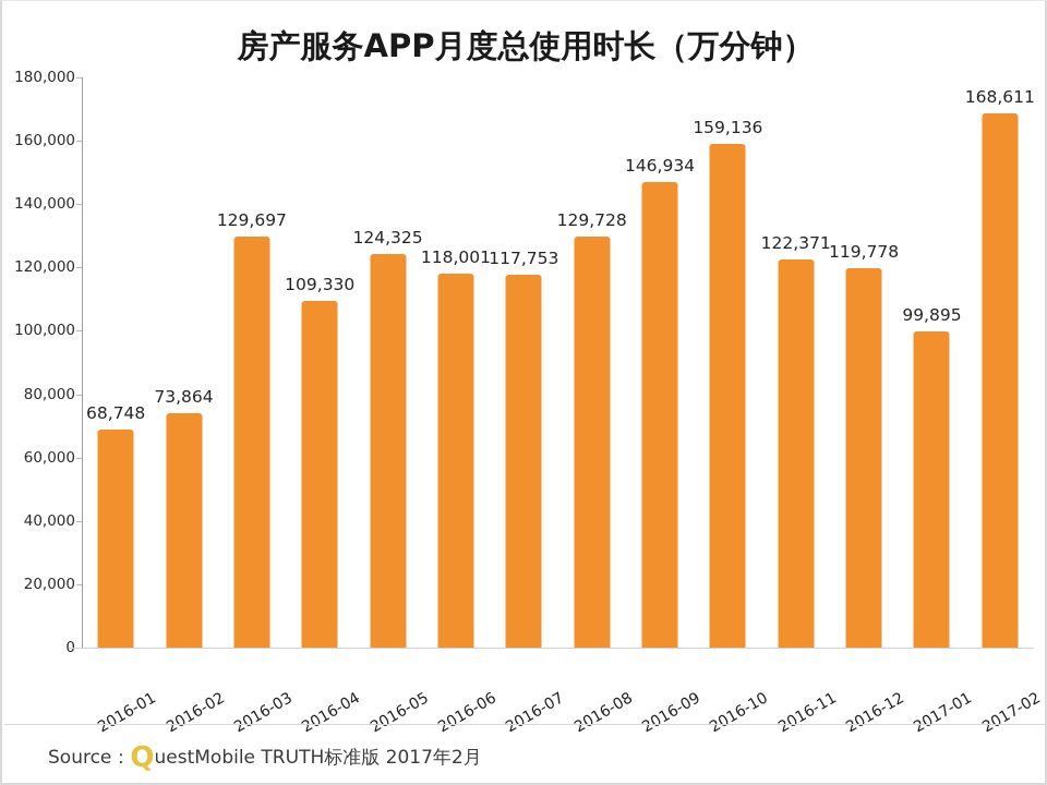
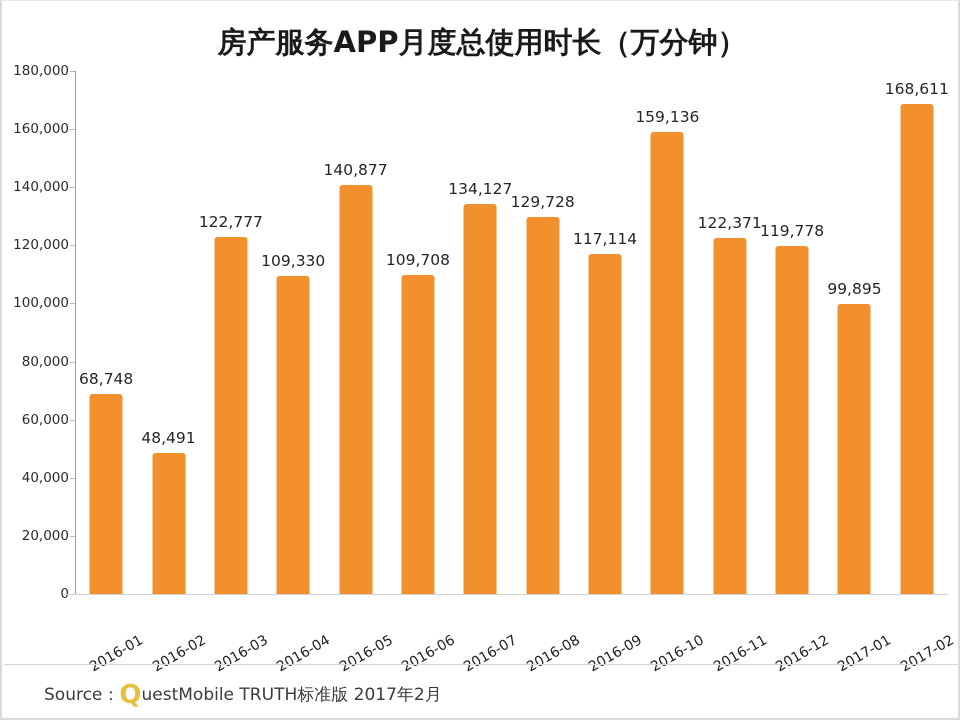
2016-02: 73,864 -> 48,491
2016-03: 129,697 -> 122,777
2016-05: 124,325 -> 140,877
2016-06: 118,001 -> 109,708
2016-07: 117,753 -> 134,127
2016-09: 146,934 -> 117,114
